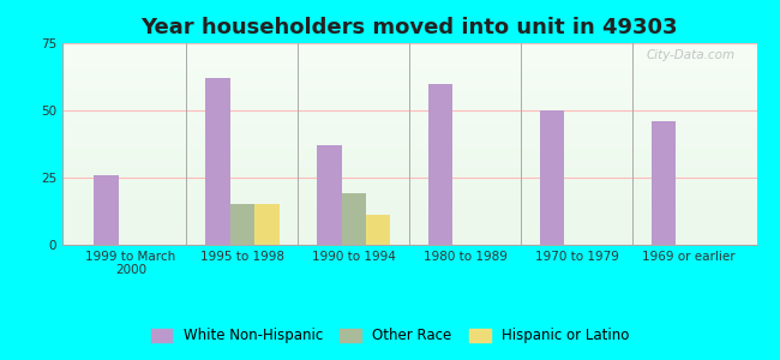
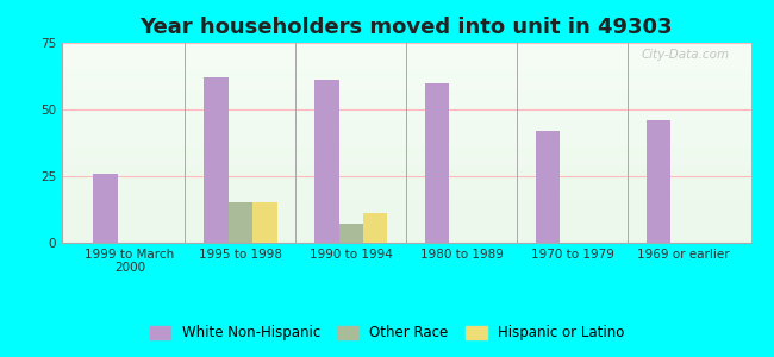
White Non-Hispanic/1990 to 1994: 37 -> 61
Other Race/1990 to 1994: 19 -> 7
White Non-Hispanic/1970 to 1979: 50 -> 42
